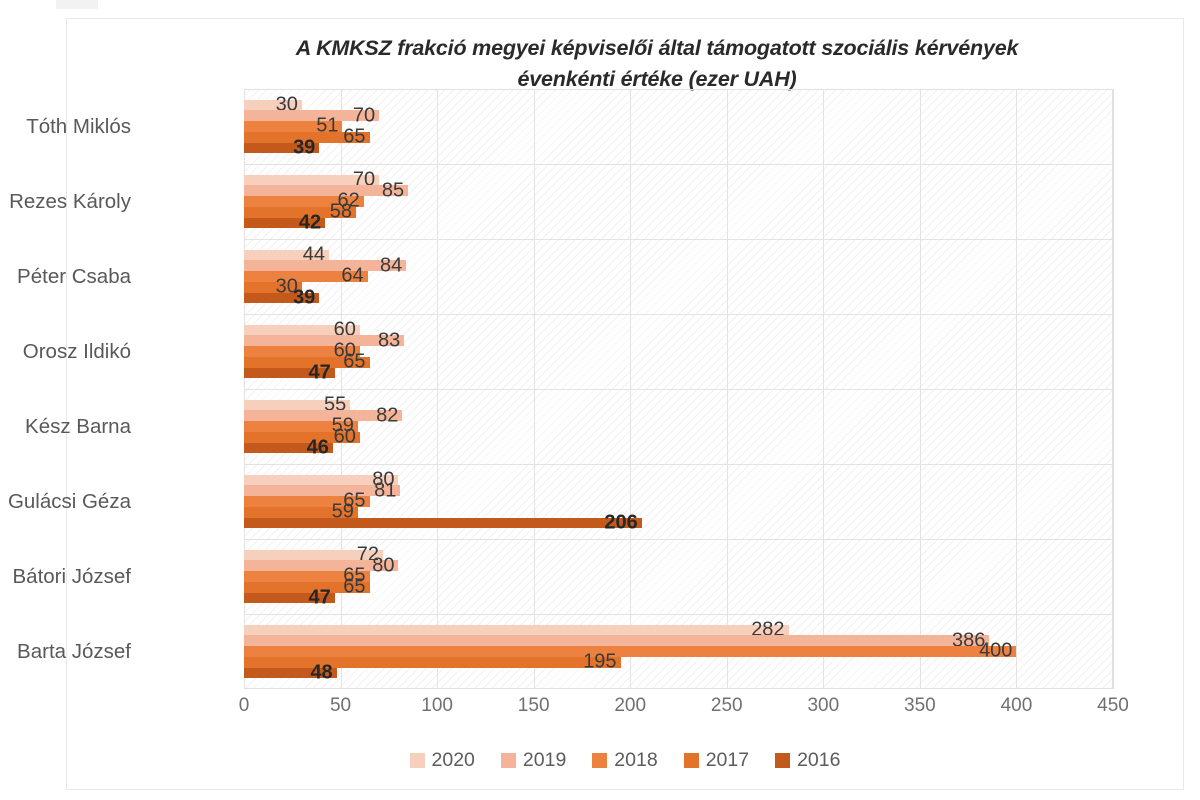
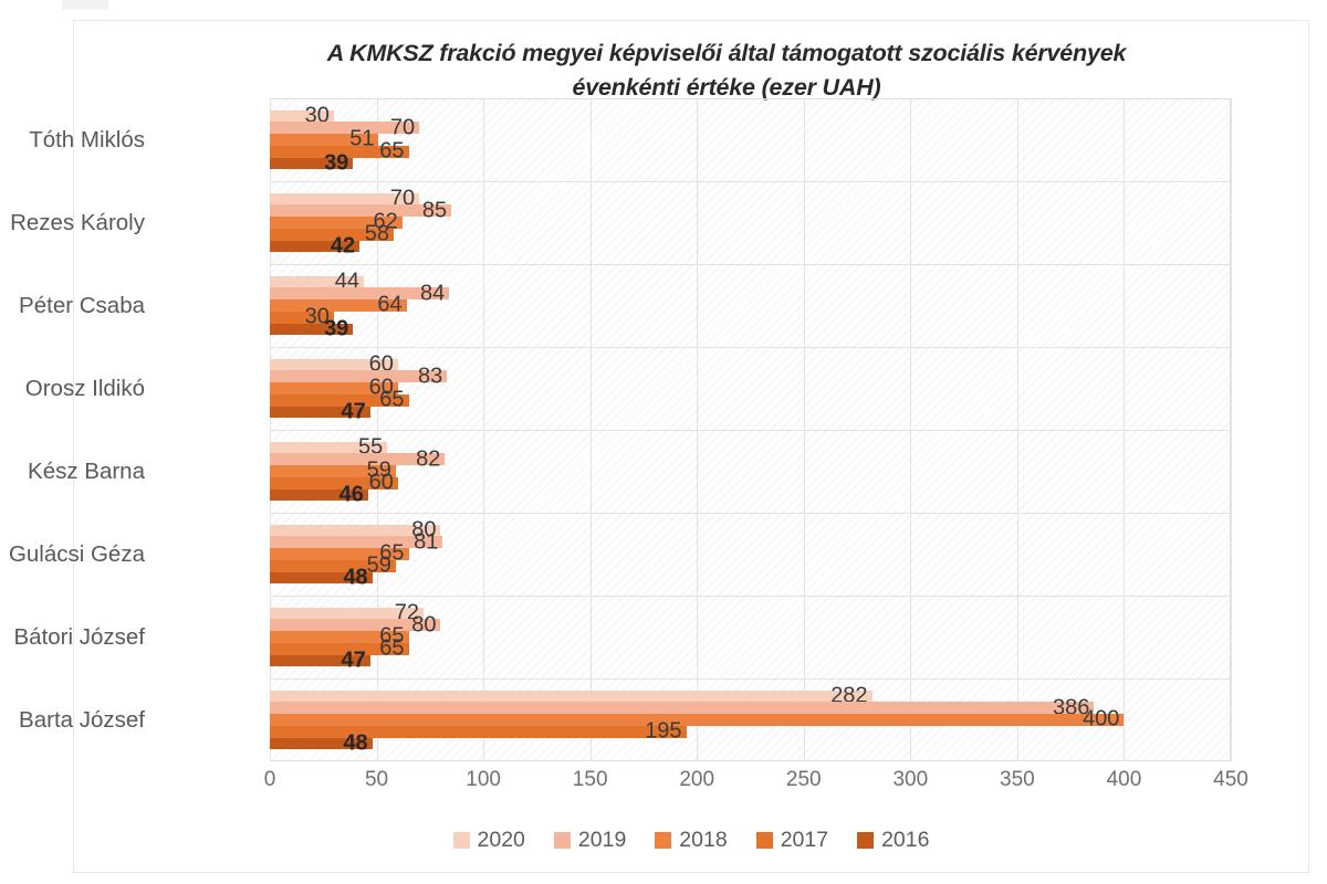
2016/Gulácsi Géza: 206 -> 48
